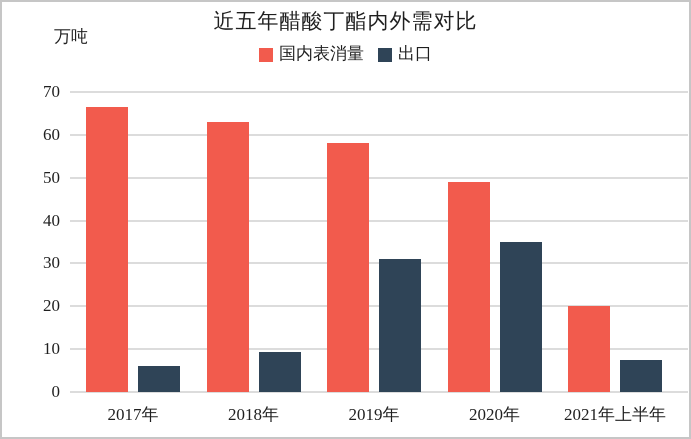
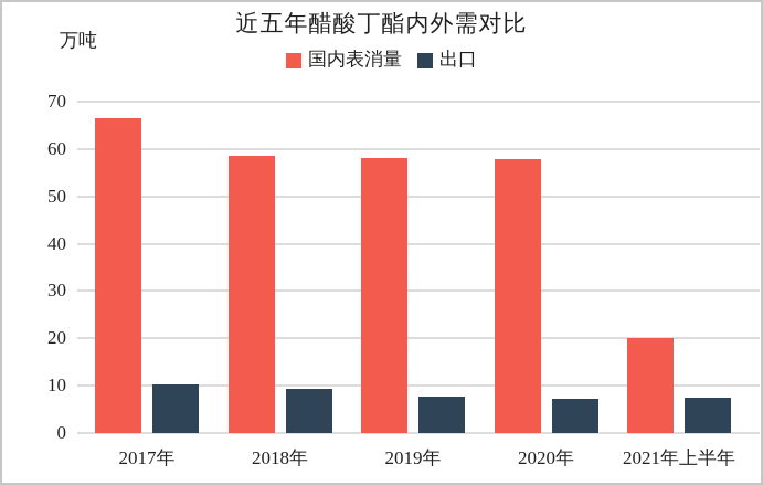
出口/2017年: 6 -> 10
国内表消量/2018年: 63 -> 59
出口/2019年: 31 -> 8
国内表消量/2020年: 49 -> 58
出口/2020年: 35 -> 7
